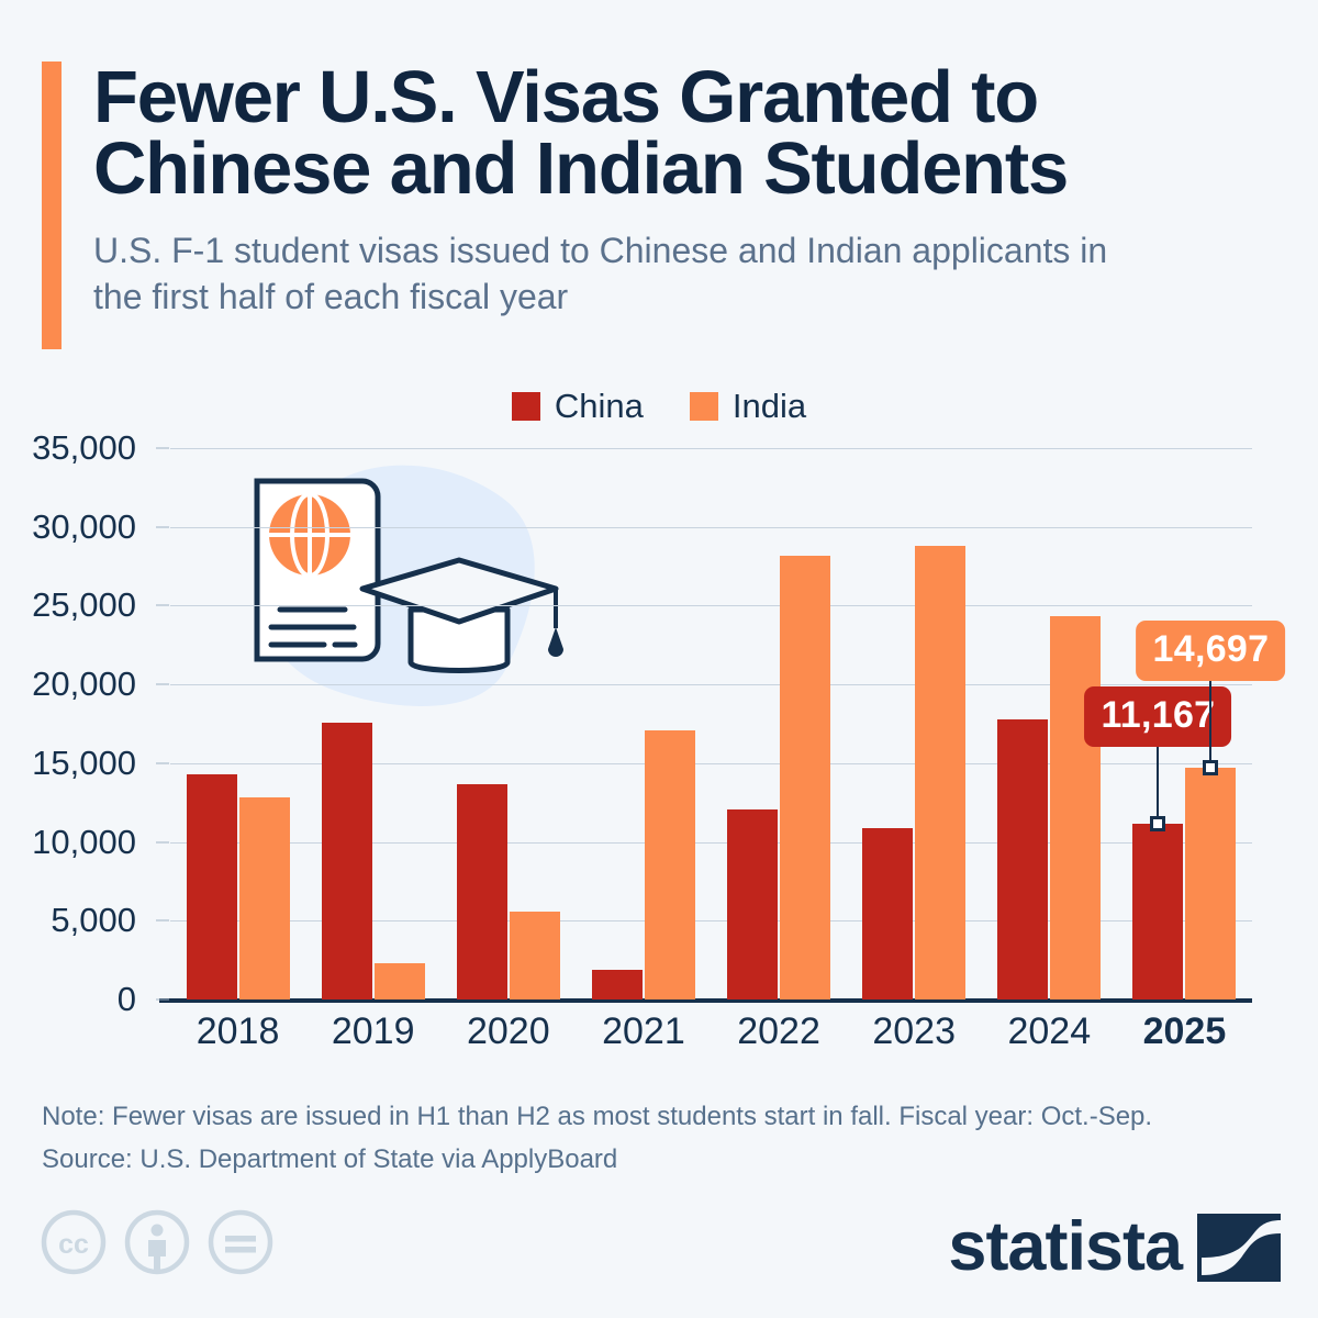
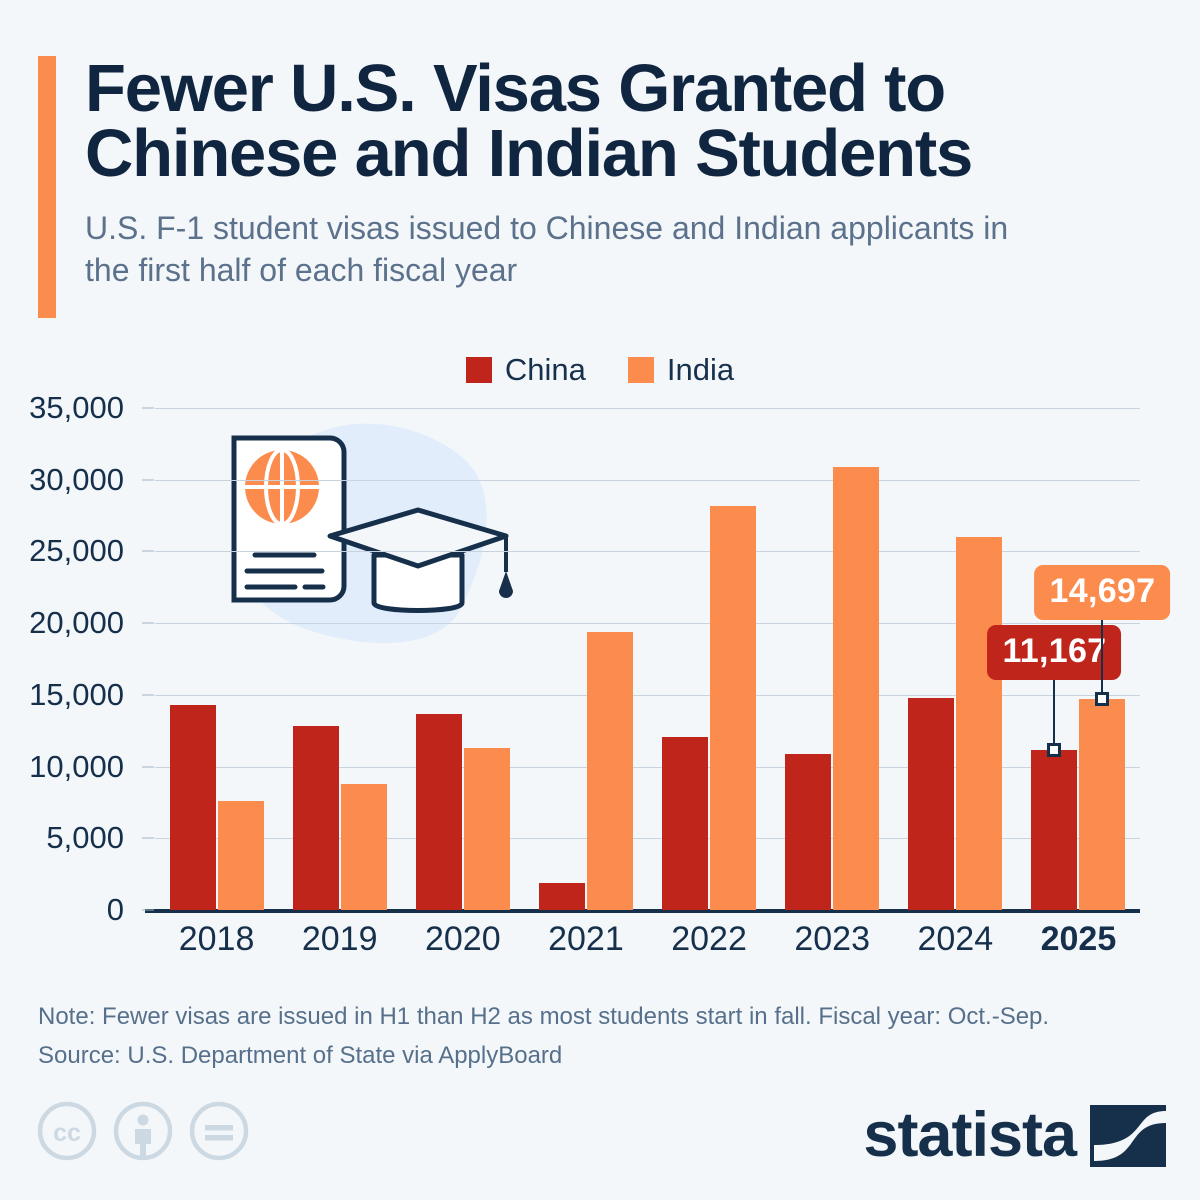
India/2018: 12800 -> 7600
China/2019: 17600 -> 12800
India/2019: 2300 -> 8800
India/2020: 5600 -> 11300
India/2021: 17100 -> 19400
India/2023: 28800 -> 30900
China/2024: 17800 -> 14800
India/2024: 24300 -> 26000
